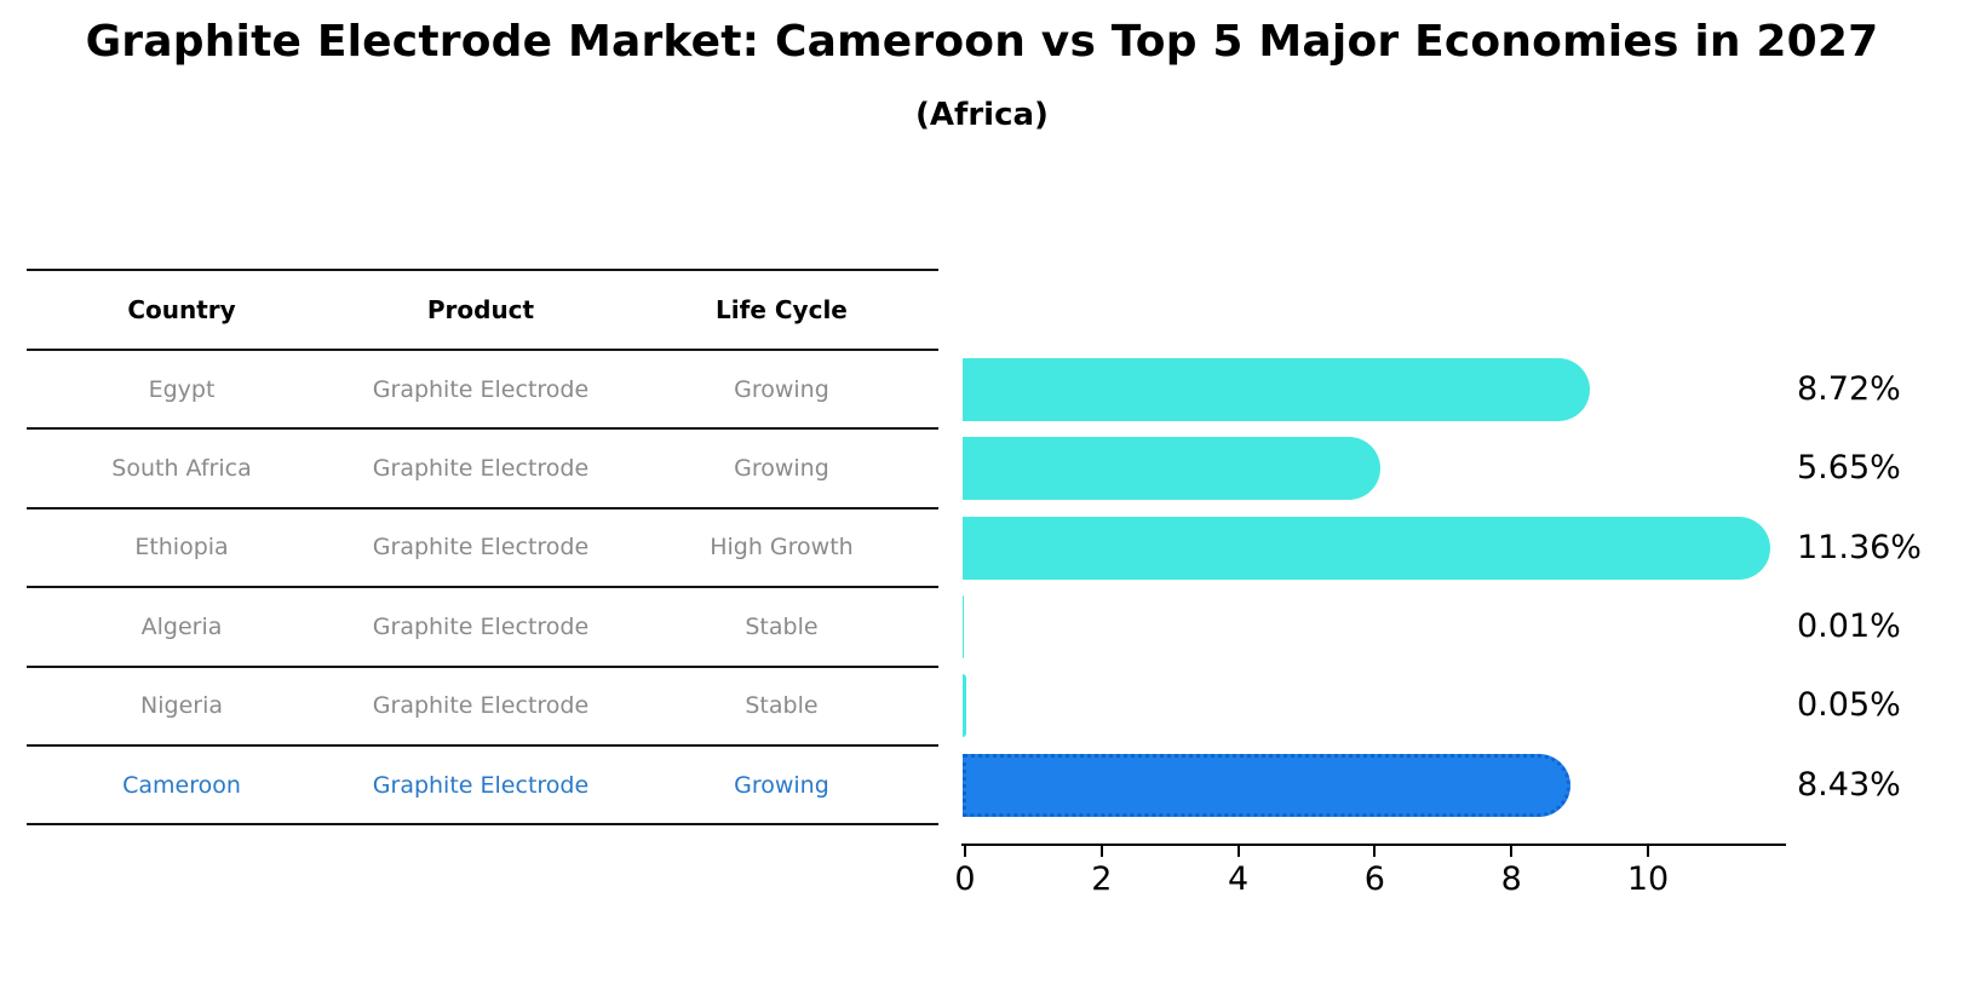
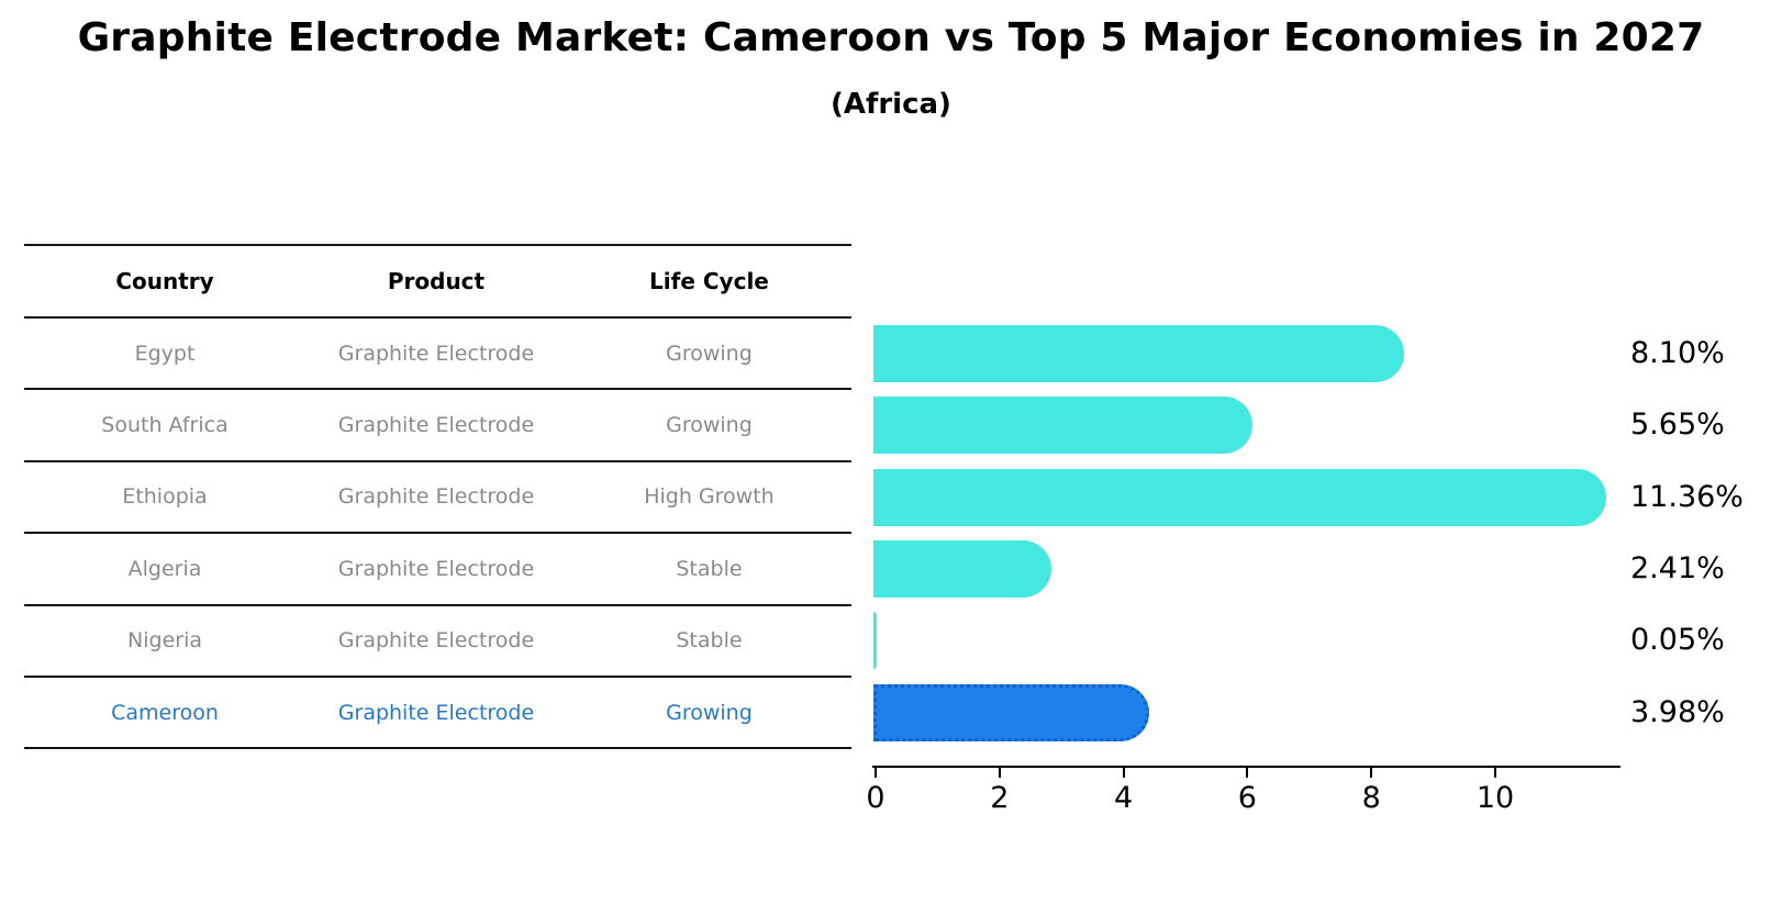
Egypt: 8.72% -> 8.10%
Algeria: 0.01% -> 2.41%
Cameroon: 8.43% -> 3.98%
